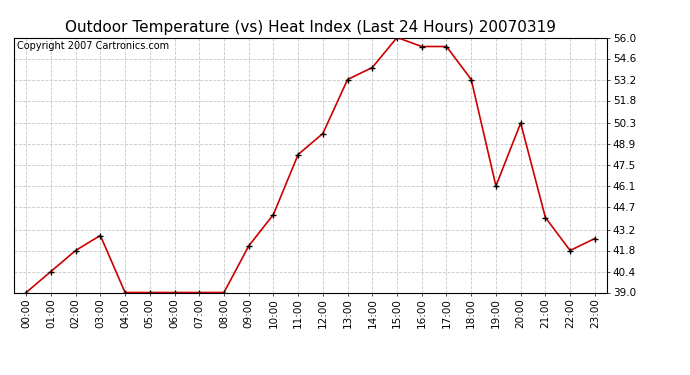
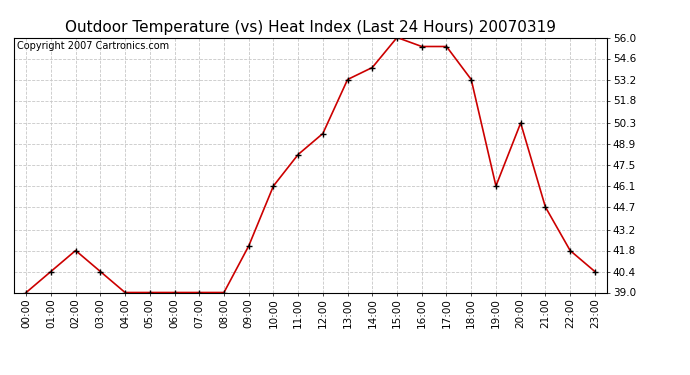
03:00: 42.8 -> 40.4
10:00: 44.2 -> 46.1
21:00: 44.0 -> 44.7
23:00: 42.6 -> 40.4
